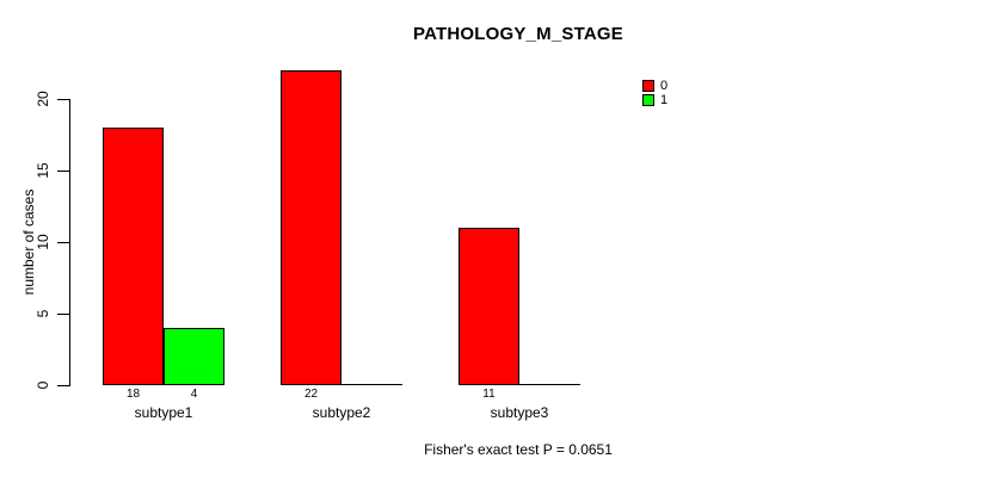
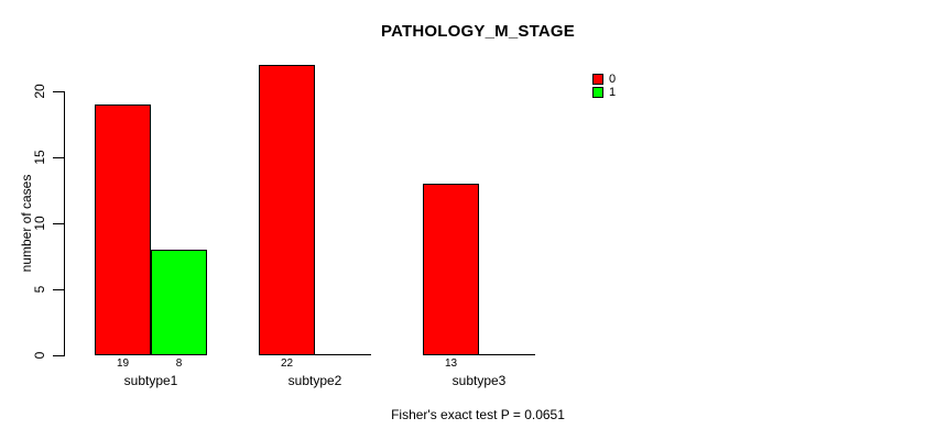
0/subtype1: 18 -> 19
1/subtype1: 4 -> 8
0/subtype3: 11 -> 13
